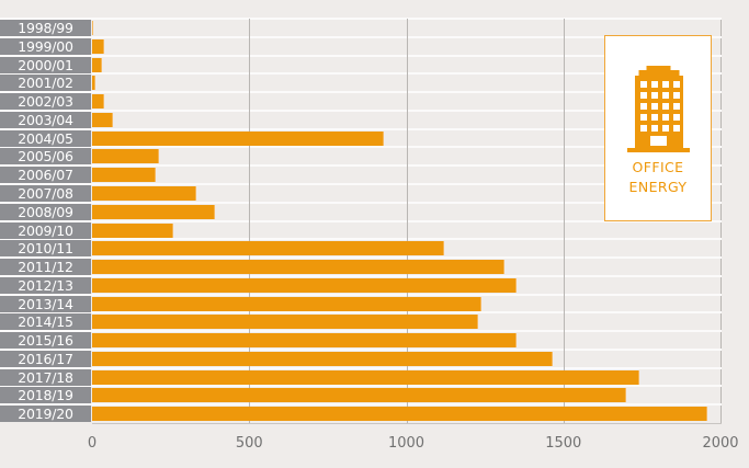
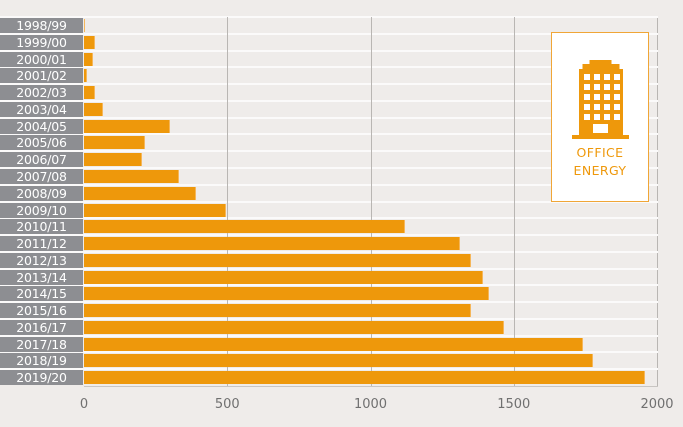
2004/05: 930 -> 300
2009/10: 260 -> 490
2013/14: 1240 -> 1390
2014/15: 1230 -> 1410
2018/19: 1700 -> 1780
